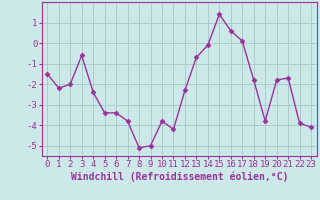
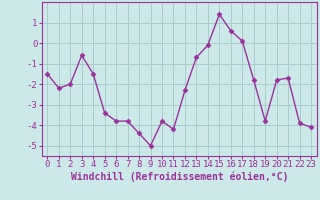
4: -2.4 -> -1.5
6: -3.4 -> -3.8
8: -5.1 -> -4.4
